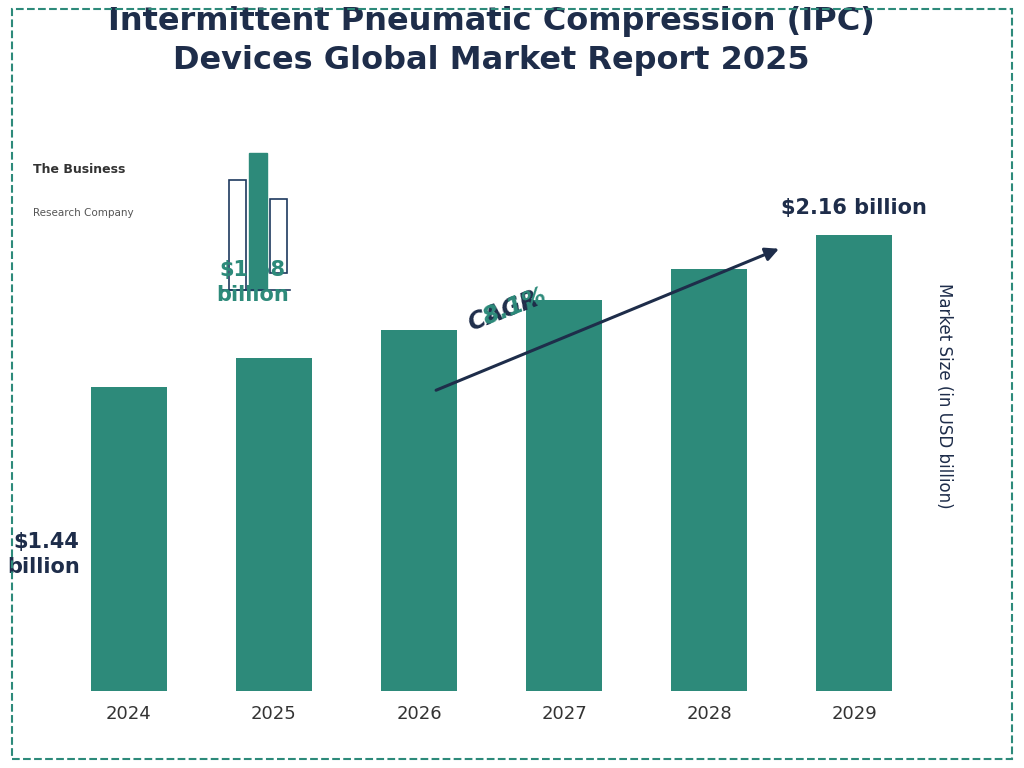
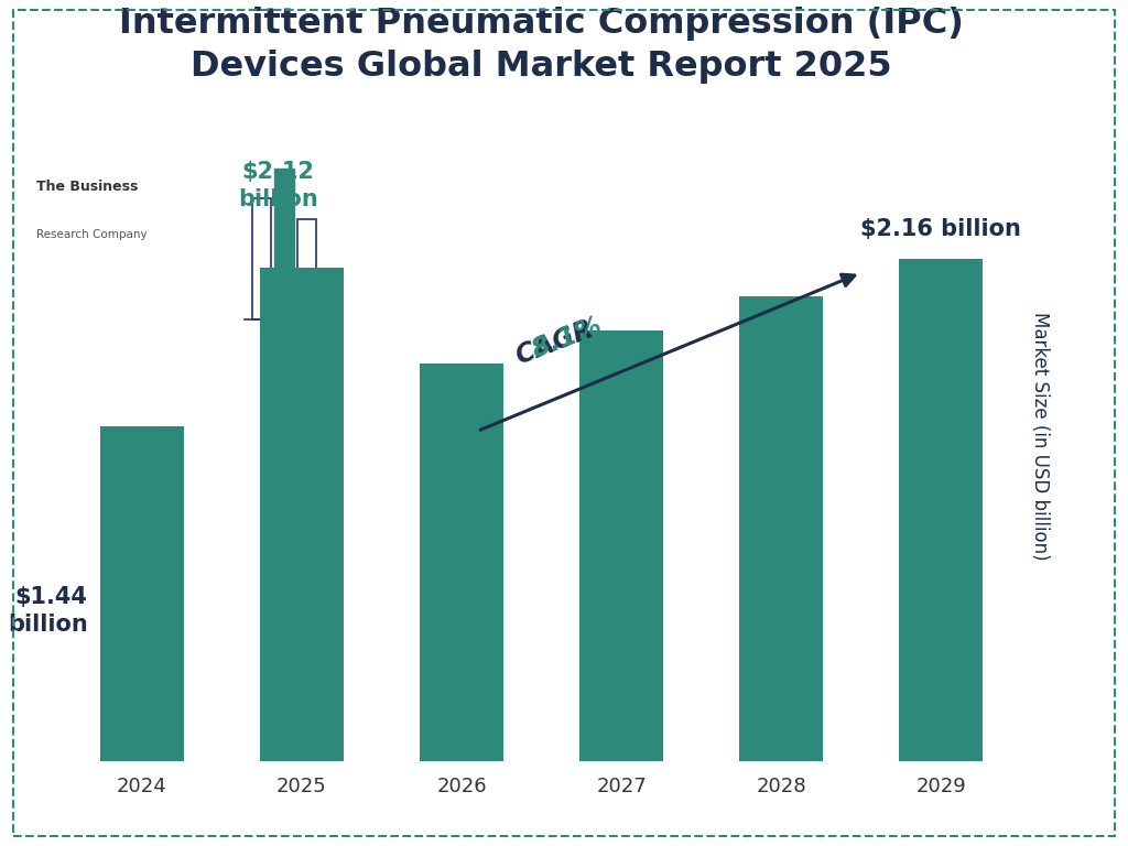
2025: $1.58 -> $2.12
